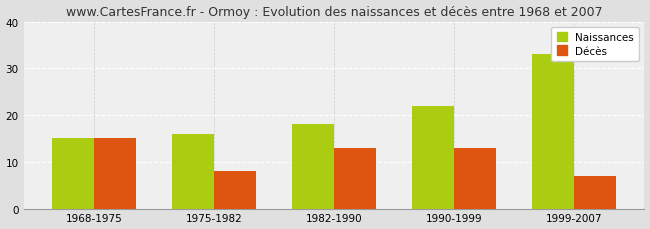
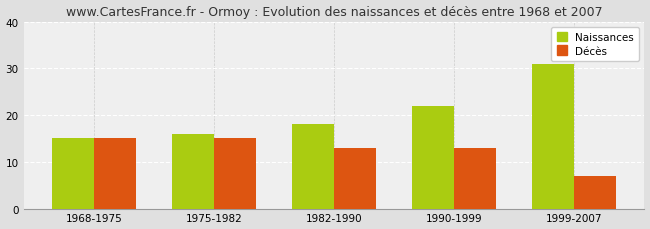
Décès/1975-1982: 8 -> 15
Naissances/1999-2007: 33 -> 31
